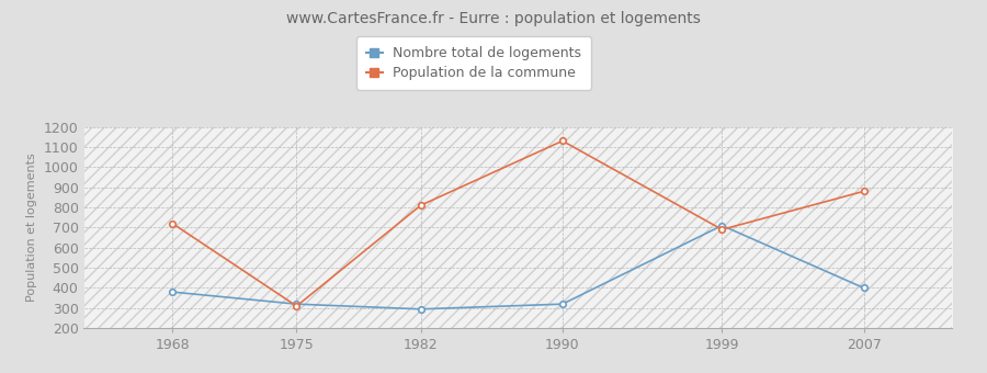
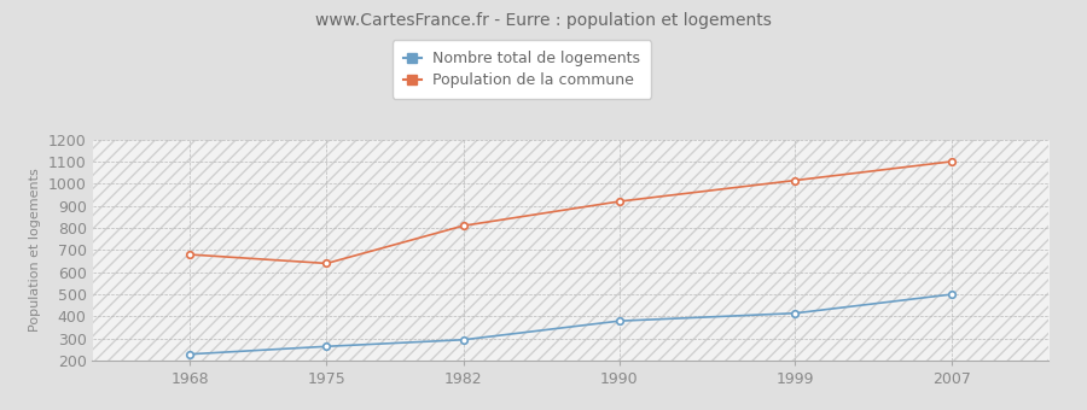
Nombre total de logements/1968: 380 -> 230
Population de la commune/1968: 720 -> 680
Nombre total de logements/1975: 320 -> 260
Population de la commune/1975: 310 -> 640
Nombre total de logements/1990: 320 -> 380
Population de la commune/1990: 1130 -> 920
Nombre total de logements/1999: 710 -> 420
Population de la commune/1999: 690 -> 1020
Nombre total de logements/2007: 400 -> 500
Population de la commune/2007: 880 -> 1100
